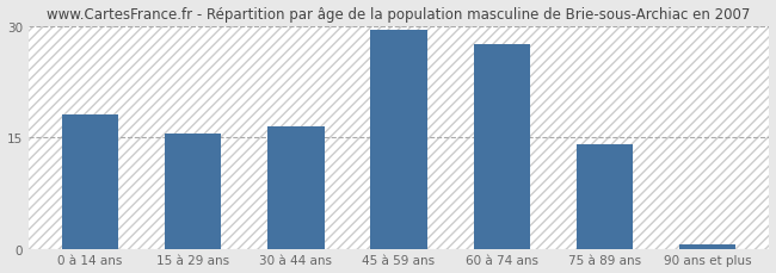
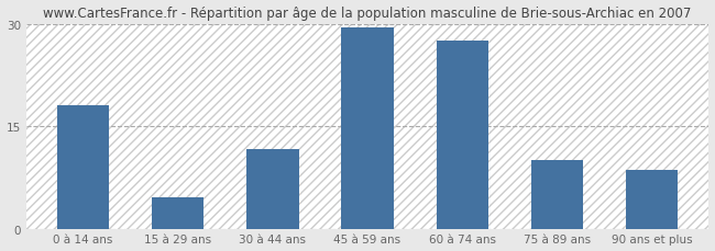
15 à 29 ans: 15.5 -> 4.6
30 à 44 ans: 16.5 -> 11.6
75 à 89 ans: 14.0 -> 10.0
90 ans et plus: 0.5 -> 8.6
